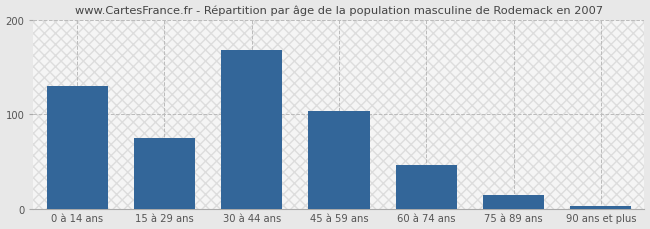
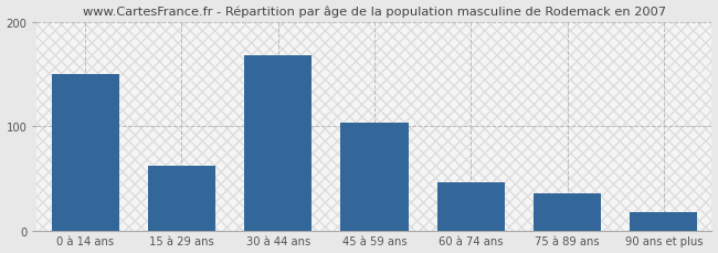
0 à 14 ans: 130 -> 150
15 à 29 ans: 75 -> 62
75 à 89 ans: 14 -> 36
90 ans et plus: 3 -> 18
